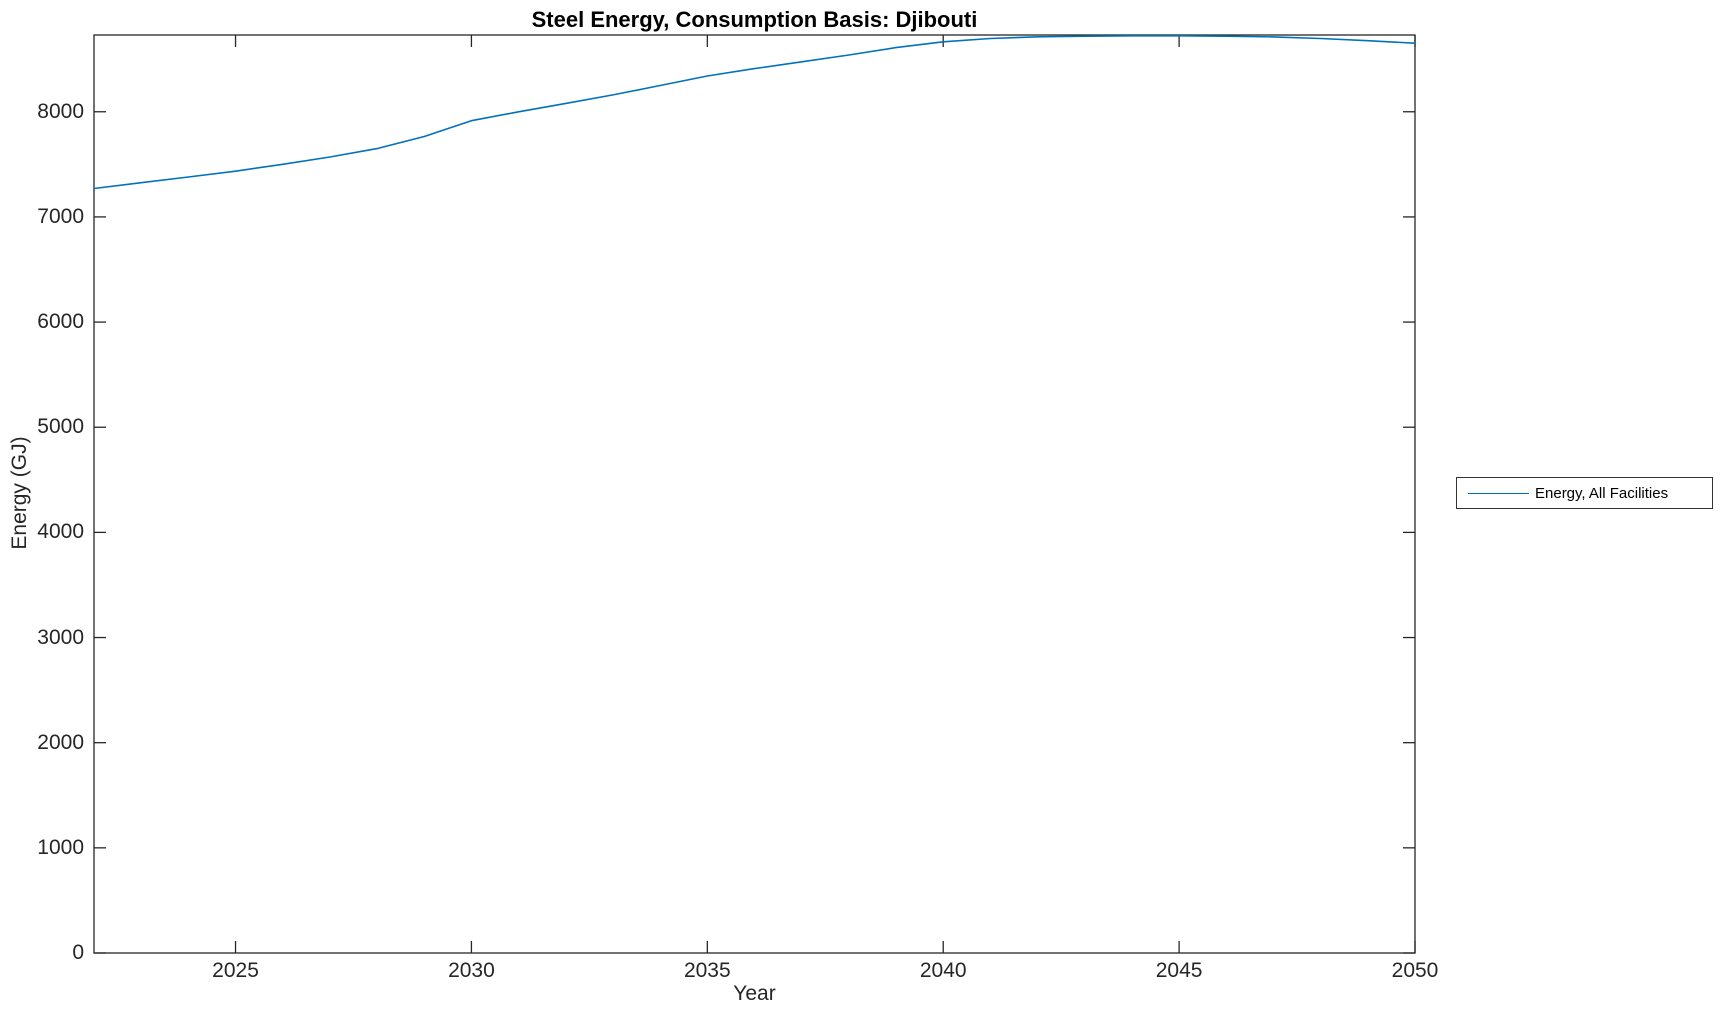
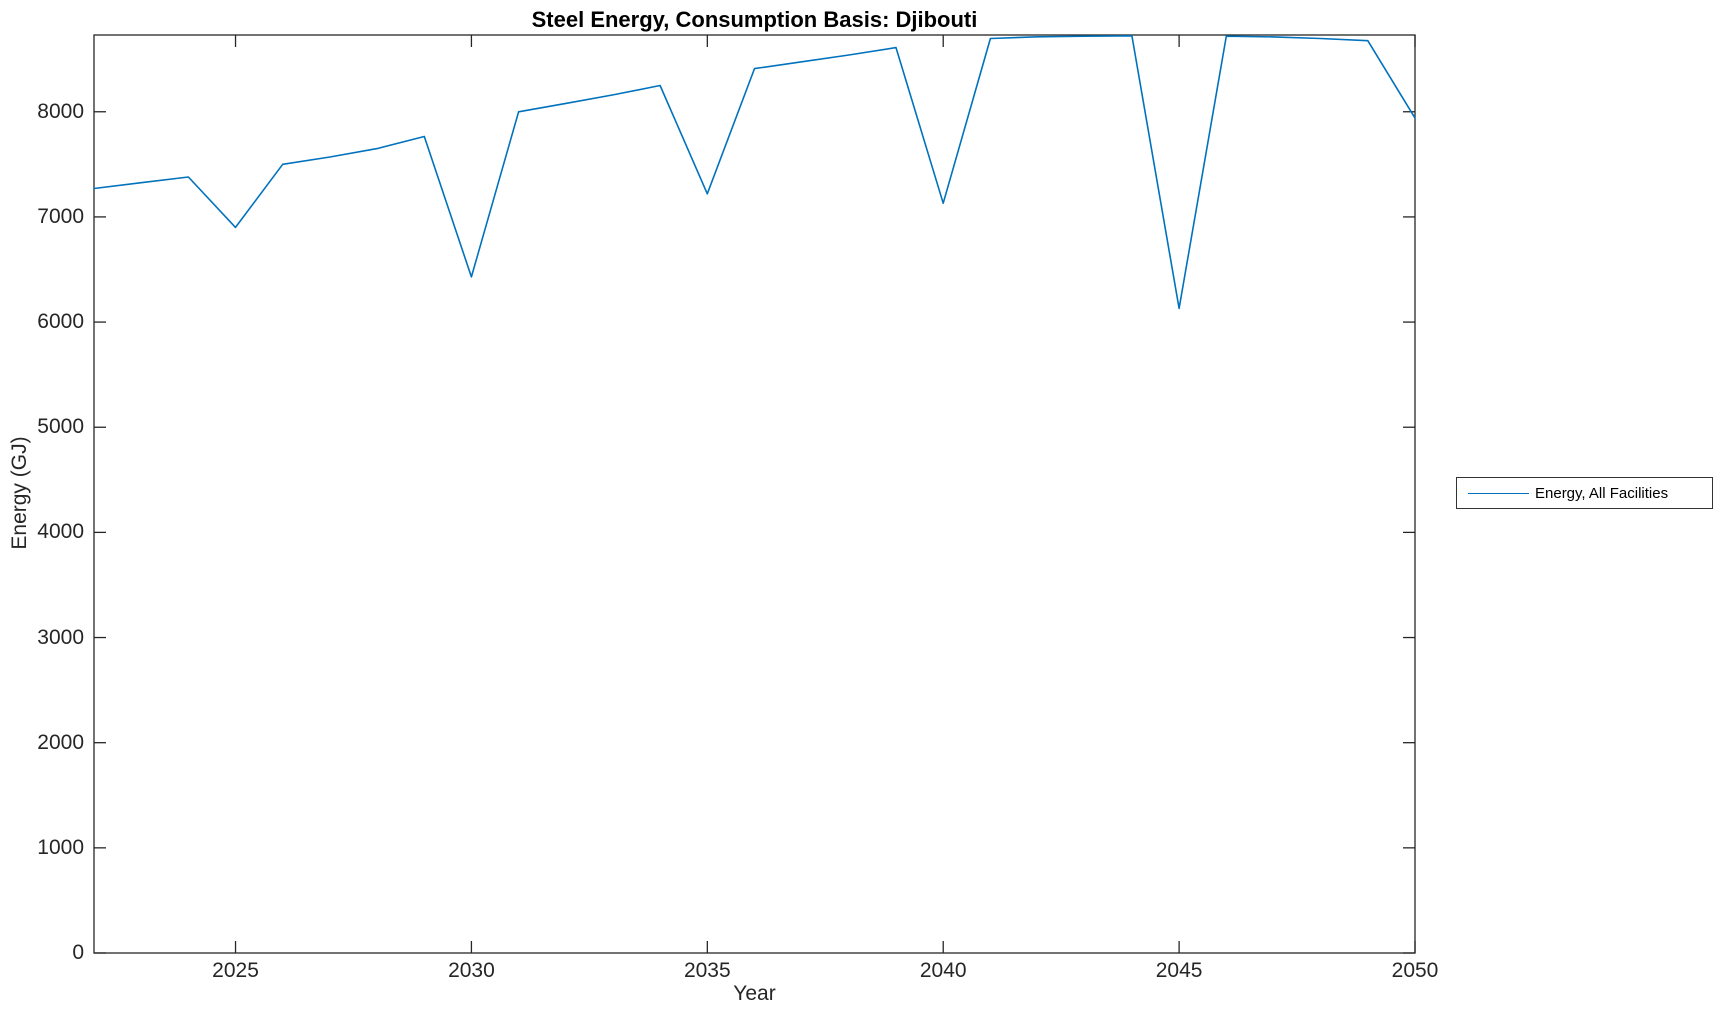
2025: 7440 -> 6900
2030: 7920 -> 6430
2035: 8340 -> 7220
2040: 8660 -> 7130
2045: 8720 -> 6130
2050: 8650 -> 7940
